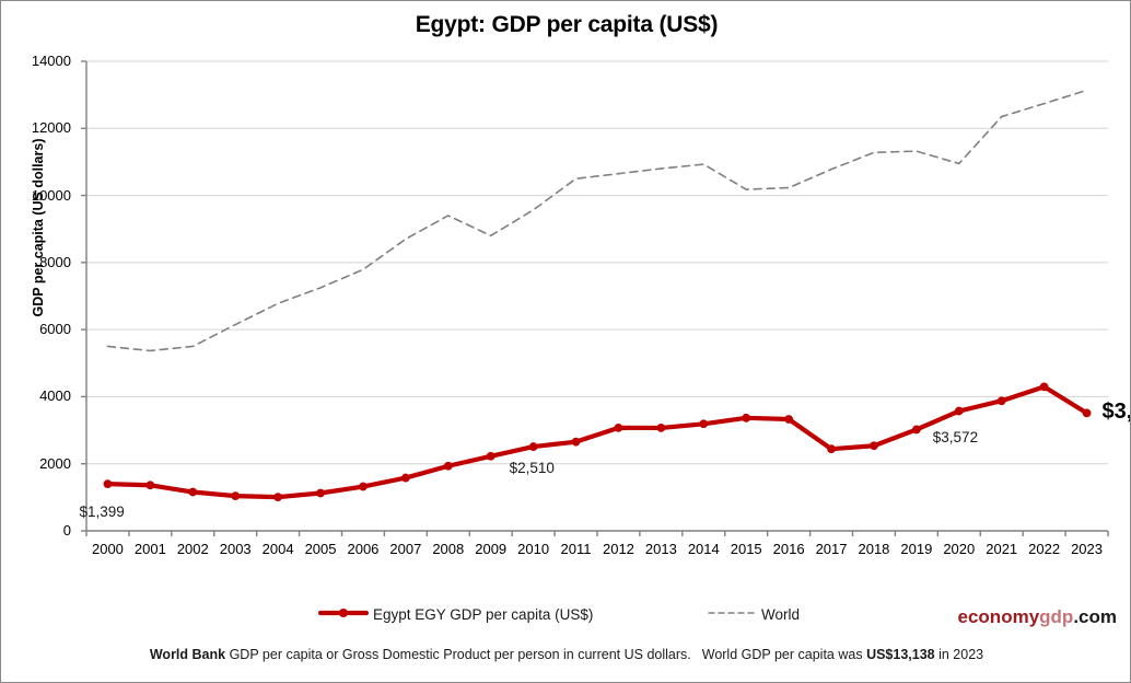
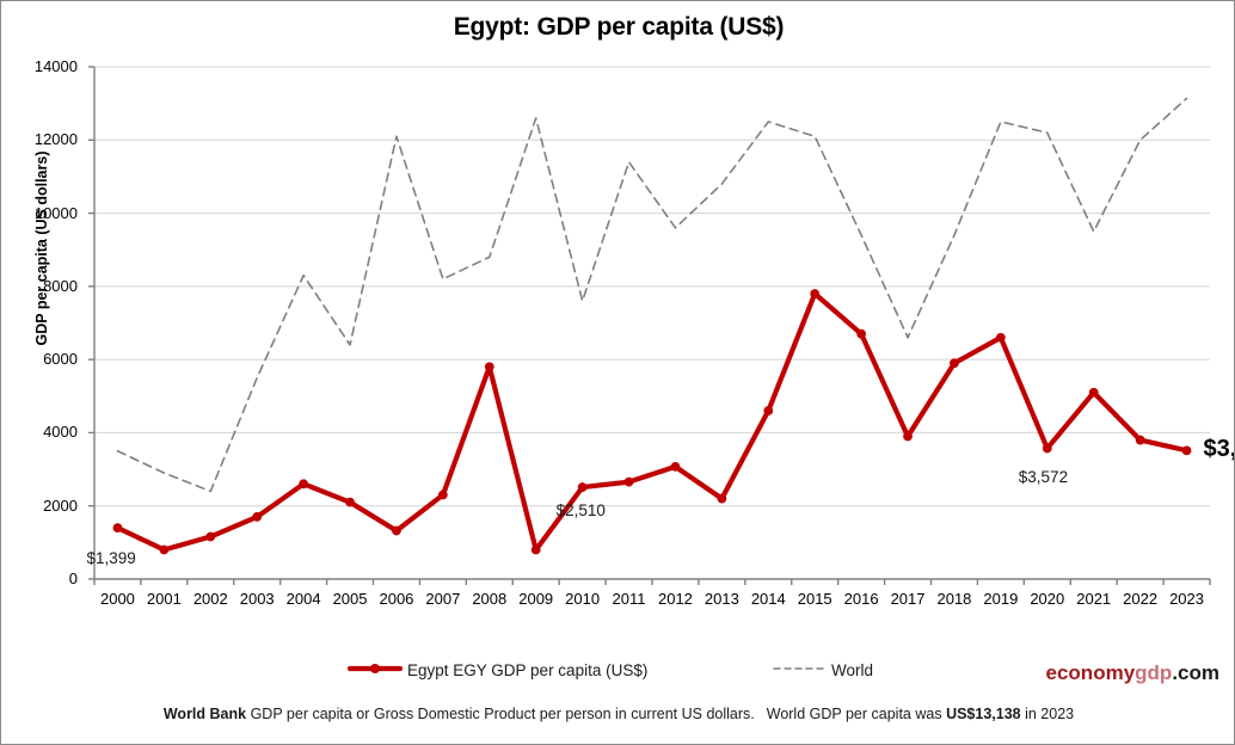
World/2000: 5500 -> 3500
Egypt EGY GDP per capita (US$)/2001: 1400 -> 800
World/2001: 5400 -> 2900
World/2002: 5500 -> 2400
Egypt EGY GDP per capita (US$)/2003: 1000 -> 1700
World/2003: 6200 -> 5500
Egypt EGY GDP per capita (US$)/2004: 1000 -> 2600
World/2004: 6800 -> 8300
Egypt EGY GDP per capita (US$)/2005: 1100 -> 2100
World/2005: 7200 -> 6400
World/2006: 7800 -> 12100
Egypt EGY GDP per capita (US$)/2007: 1600 -> 2300
World/2007: 8700 -> 8200
Egypt EGY GDP per capita (US$)/2008: 1900 -> 5800
World/2008: 9400 -> 8800
Egypt EGY GDP per capita (US$)/2009: 2200 -> 800
World/2009: 8800 -> 12600
World/2010: 9600 -> 7600
World/2011: 10500 -> 11400
World/2012: 10600 -> 9600
Egypt EGY GDP per capita (US$)/2013: 3100 -> 2200
Egypt EGY GDP per capita (US$)/2014: 3200 -> 4600
World/2014: 10900 -> 12500
Egypt EGY GDP per capita (US$)/2015: 3400 -> 7800
World/2015: 10200 -> 12100
Egypt EGY GDP per capita (US$)/2016: 3300 -> 6700
World/2016: 10200 -> 9400
Egypt EGY GDP per capita (US$)/2017: 2400 -> 3900
World/2017: 10800 -> 6600
Egypt EGY GDP per capita (US$)/2018: 2500 -> 5900
World/2018: 11300 -> 9400
Egypt EGY GDP per capita (US$)/2019: 3000 -> 6600
World/2019: 11300 -> 12500
World/2020: 11000 -> 12200
Egypt EGY GDP per capita (US$)/2021: 3900 -> 5100
World/2021: 12400 -> 9500
Egypt EGY GDP per capita (US$)/2022: 4300 -> 3800
World/2022: 12700 -> 12000
